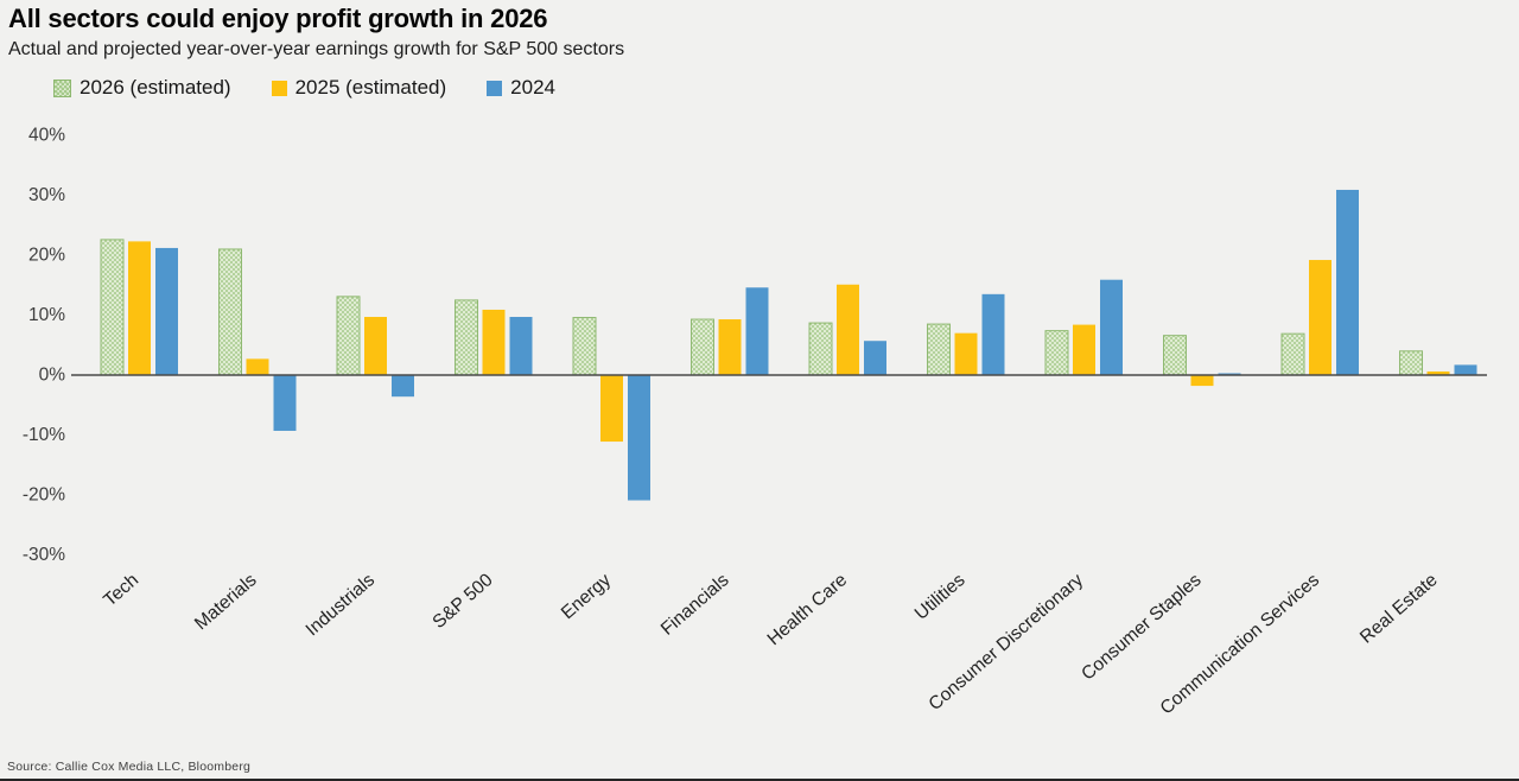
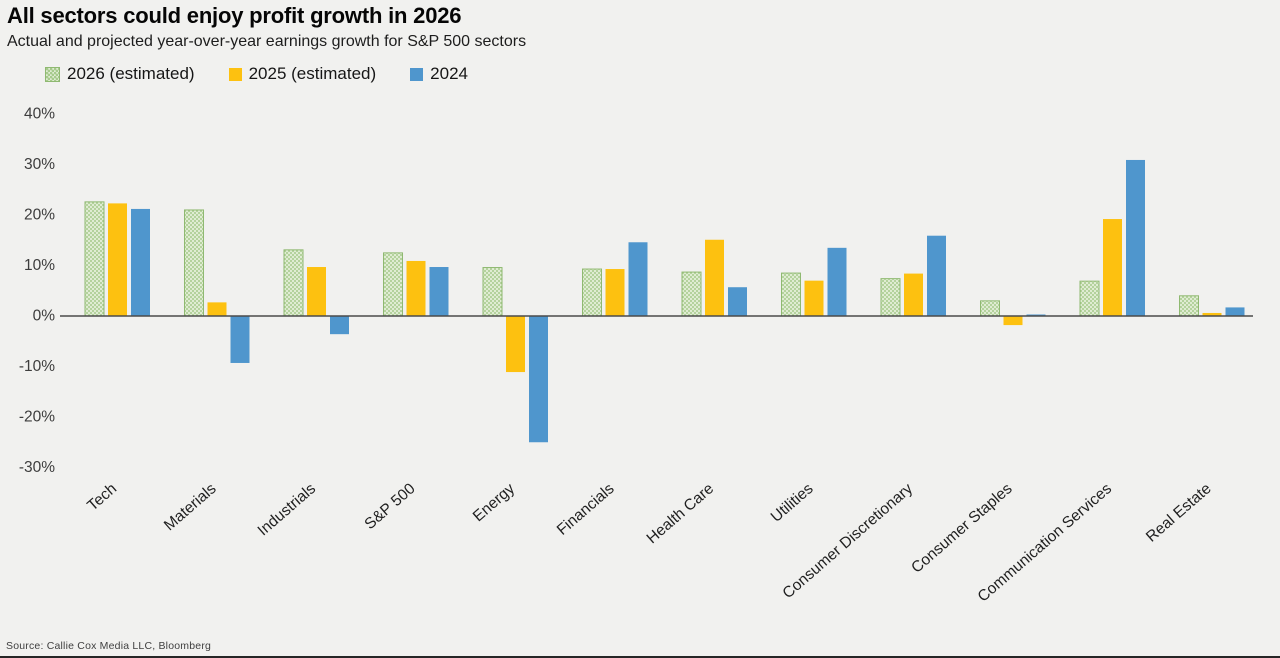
2024/Energy: -21% -> -25%
2026 (estimated)/Consumer Staples: 7% -> 3%
